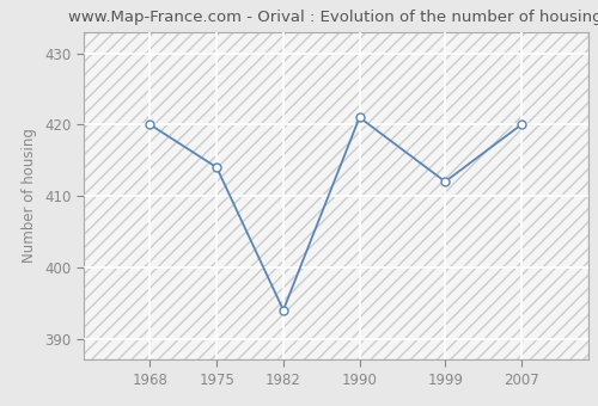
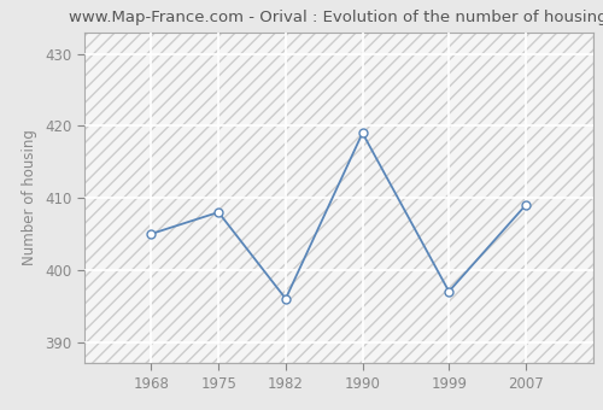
1968: 420 -> 405
1975: 414 -> 408
1982: 394 -> 396
1990: 421 -> 419
1999: 412 -> 397
2007: 420 -> 409
